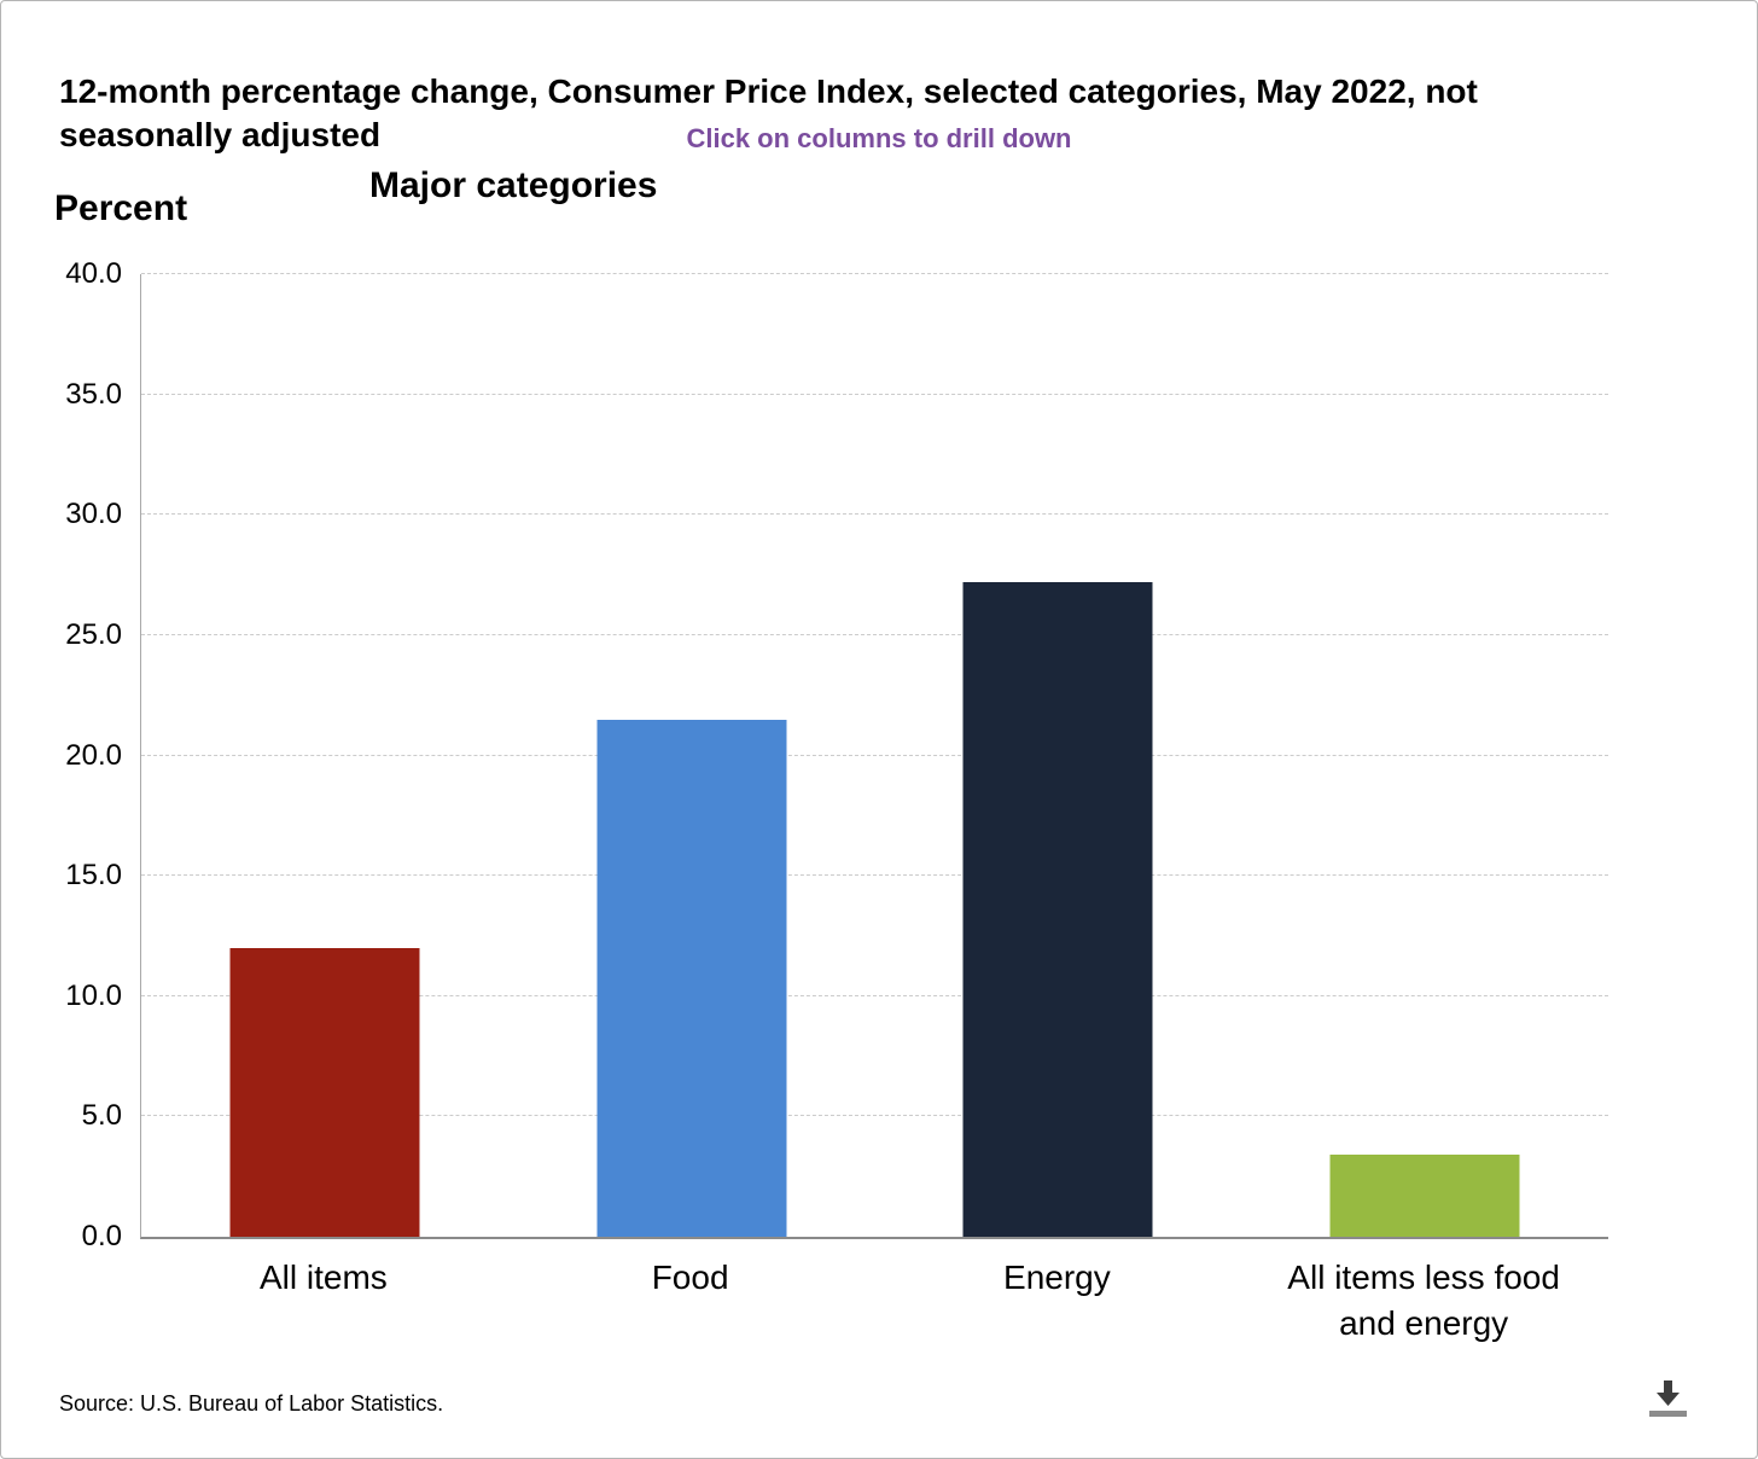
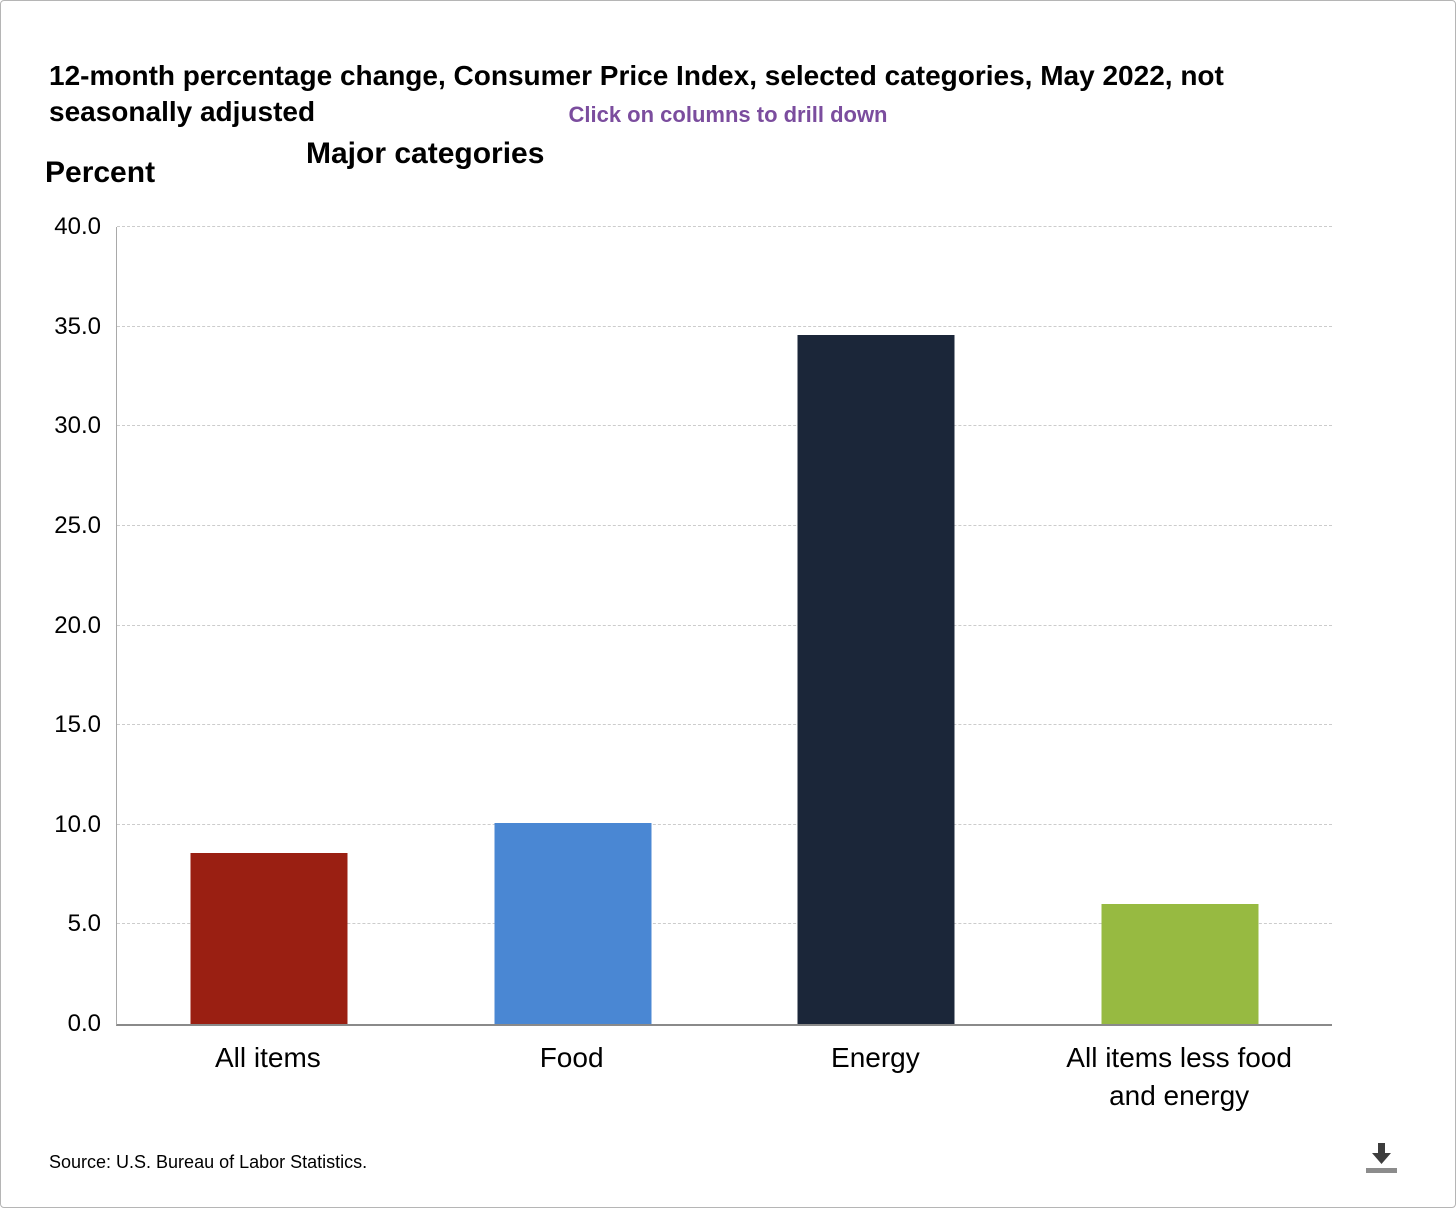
All items: 12.0 -> 8.6
Food: 21.5 -> 10.1
Energy: 27.2 -> 34.6
All items less food and energy: 3.4 -> 6.0
